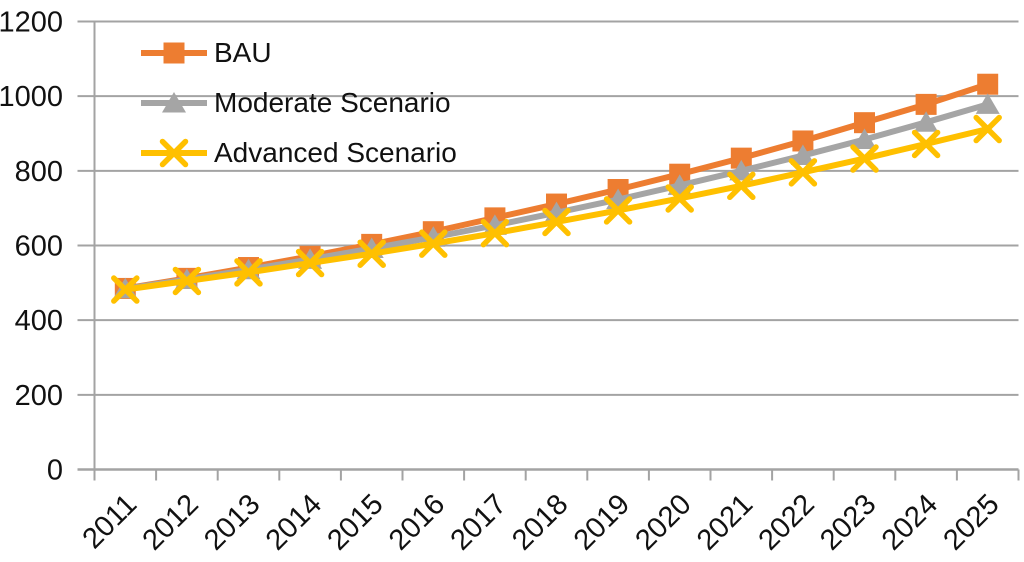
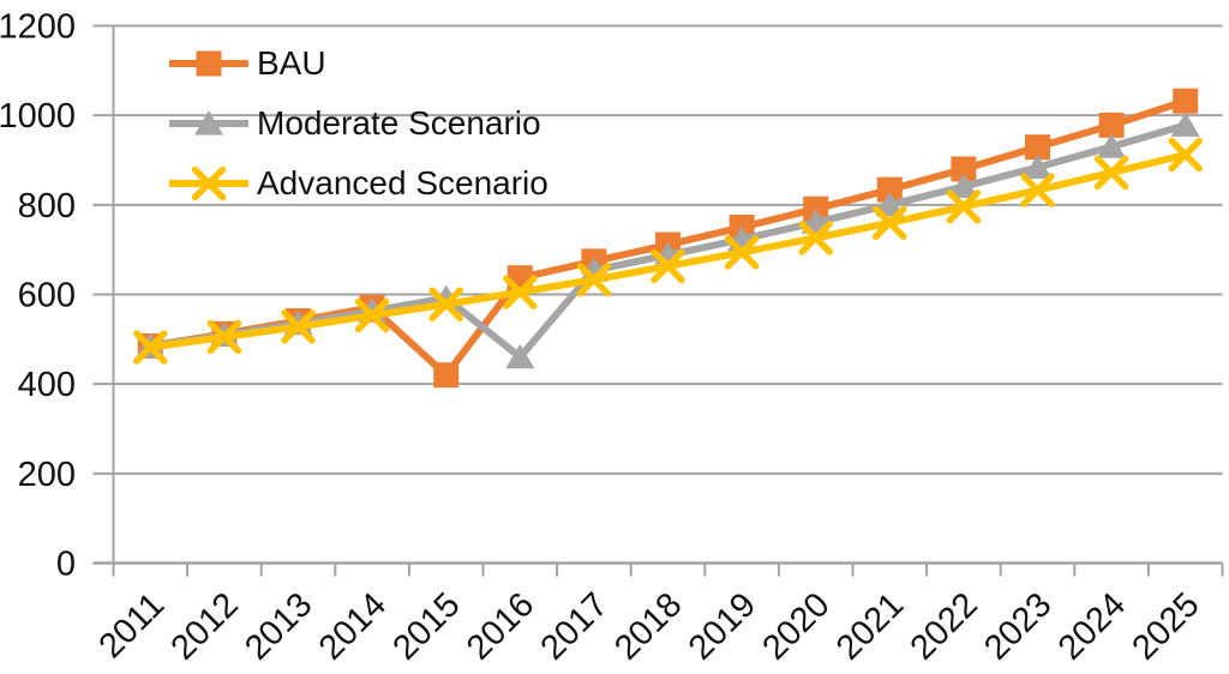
BAU/2015: 600 -> 420
Moderate Scenario/2016: 620 -> 460
